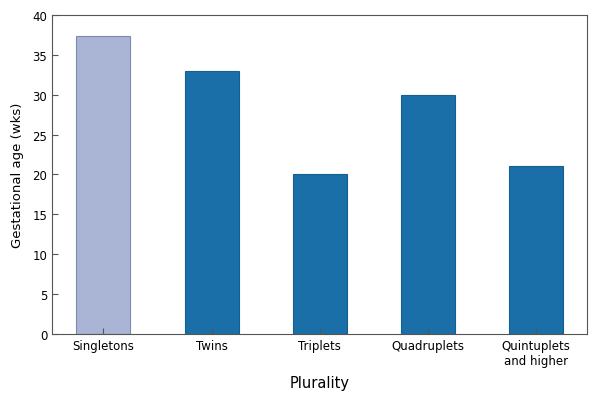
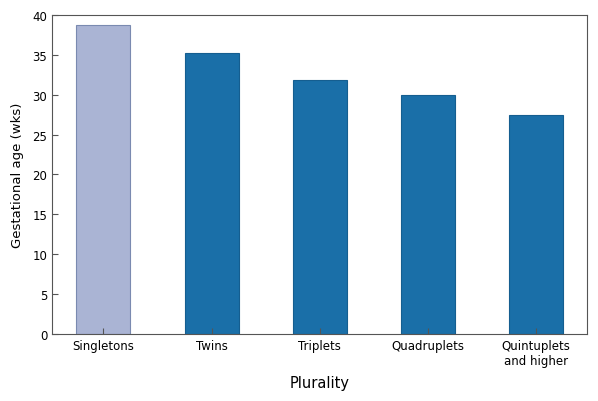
Singletons: 37.4 -> 38.8
Twins: 33.0 -> 35.2
Triplets: 20.0 -> 31.8
Quintuplets and higher: 21.0 -> 27.4
